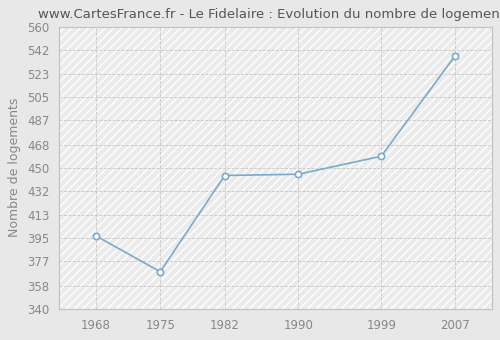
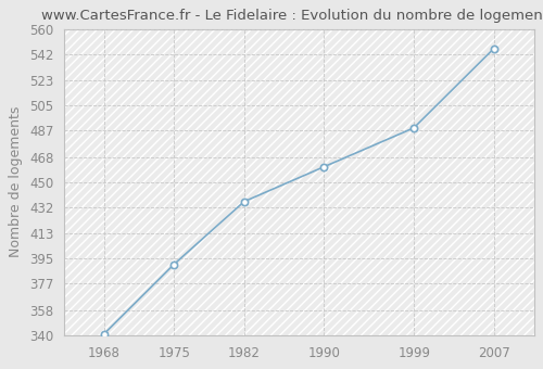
1968: 397 -> 341
1975: 369 -> 391
1982: 444 -> 436
1990: 445 -> 461
1999: 459 -> 489
2007: 537 -> 546
